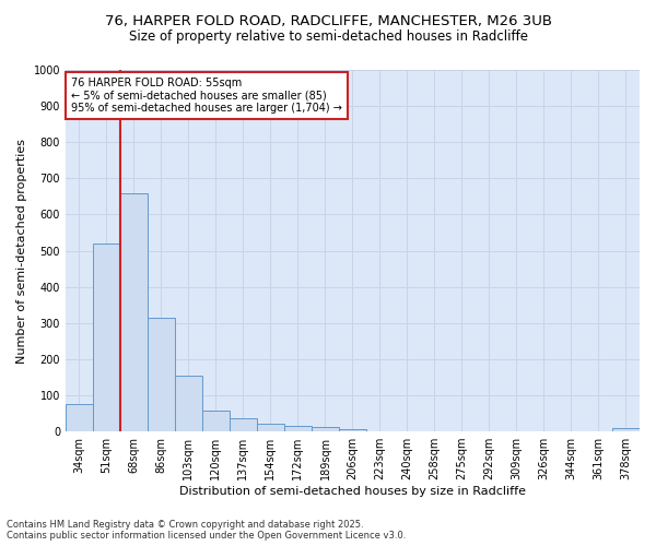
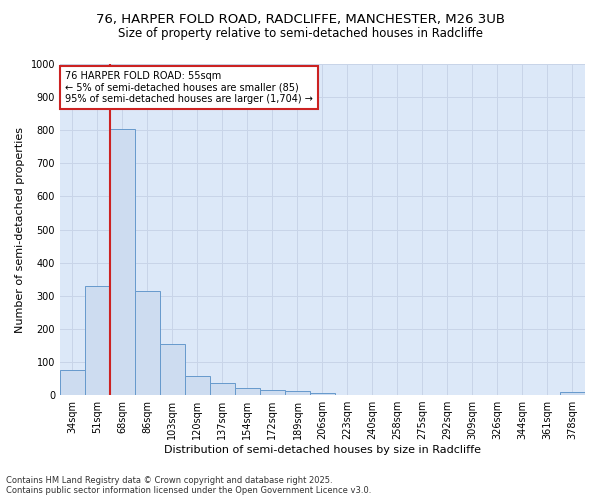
51sqm: 520 -> 330
68sqm: 660 -> 805
